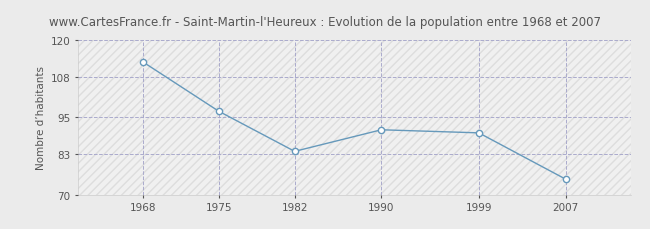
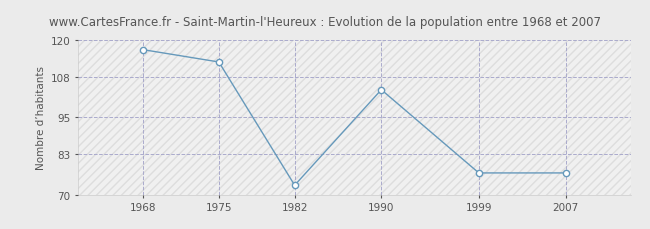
1968: 113 -> 117
1975: 97 -> 113
1982: 84 -> 73
1990: 91 -> 104
1999: 90 -> 77
2007: 75 -> 77
